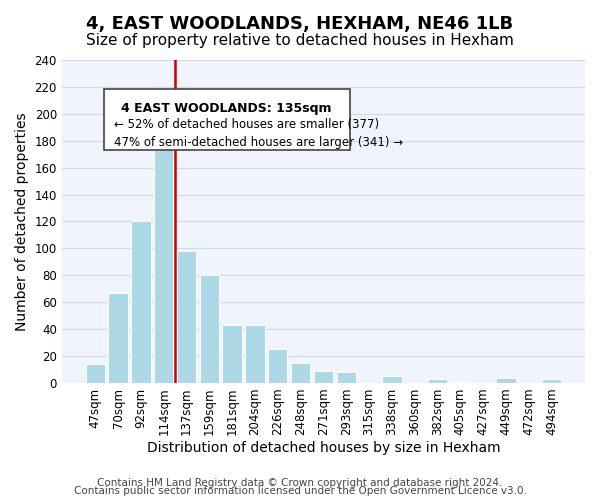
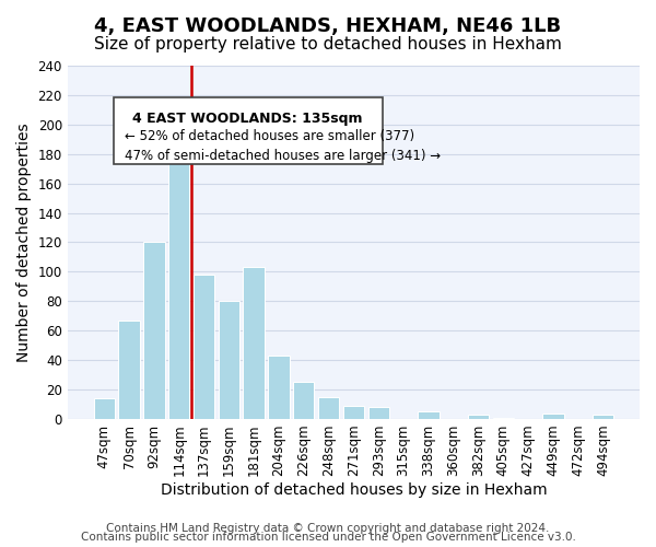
181sqm: 43 -> 103
